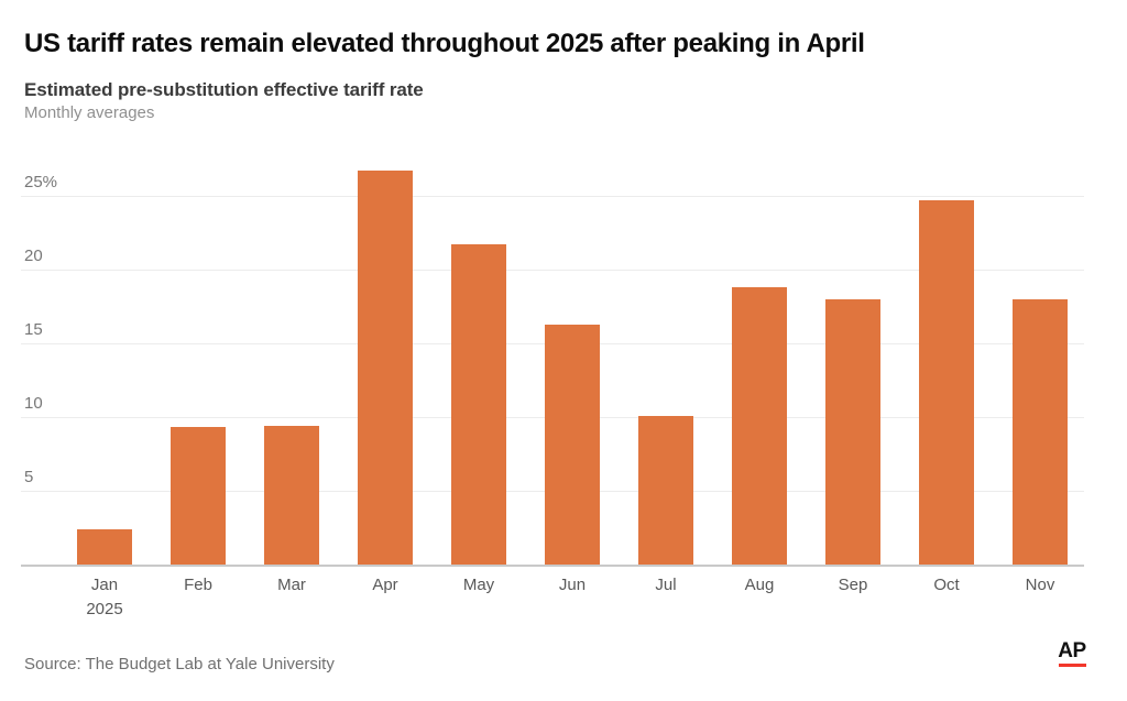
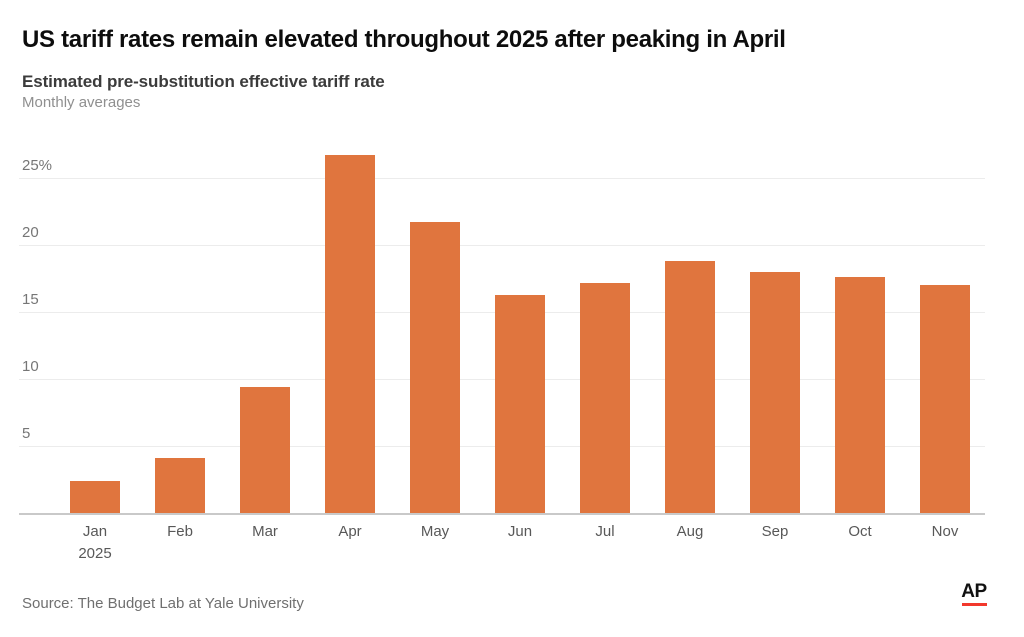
Feb: 9.3% -> 4.1%
Jul: 10.1% -> 17.2%
Oct: 24.7% -> 17.6%
Nov: 18.0% -> 17.0%
